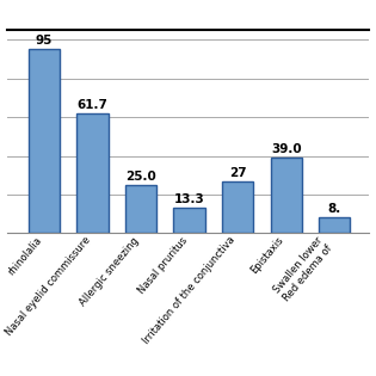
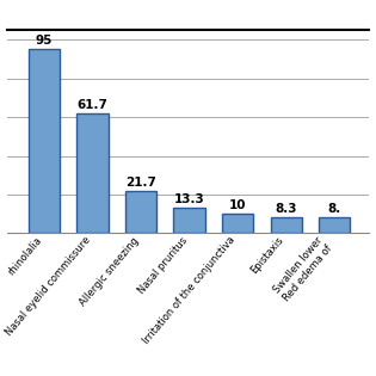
Allergic sneezing: 25.0 -> 21.7
Irritation of the conjunctiva: 27 -> 10
Epistaxis: 39.0 -> 8.3
